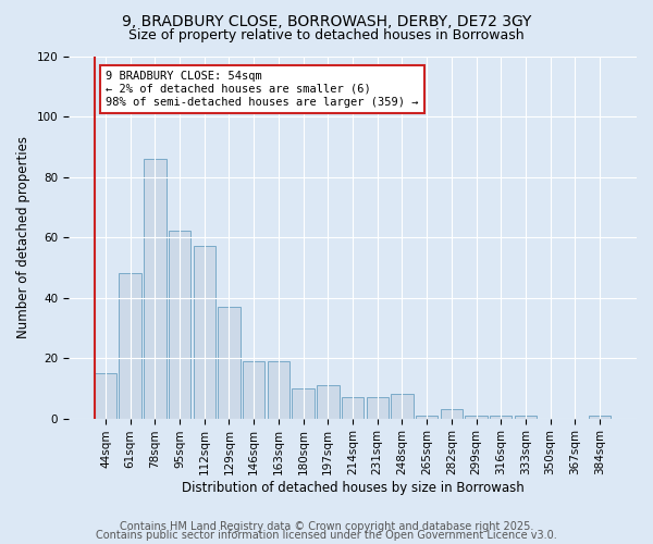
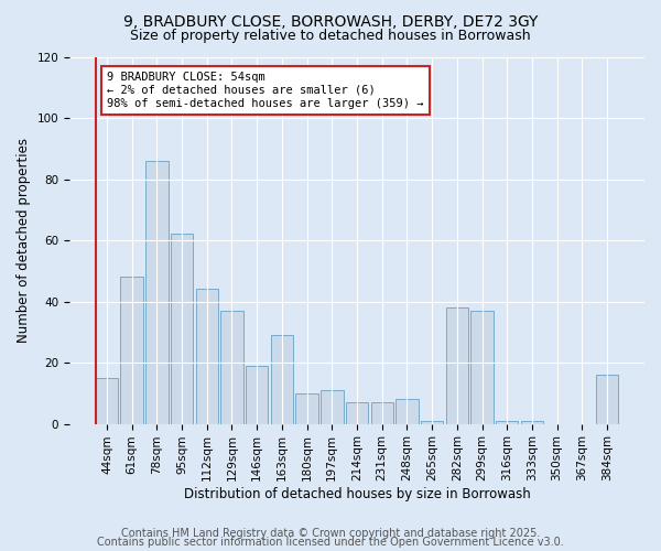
112sqm: 57 -> 44
163sqm: 19 -> 29
282sqm: 3 -> 38
299sqm: 1 -> 37
384sqm: 1 -> 16
